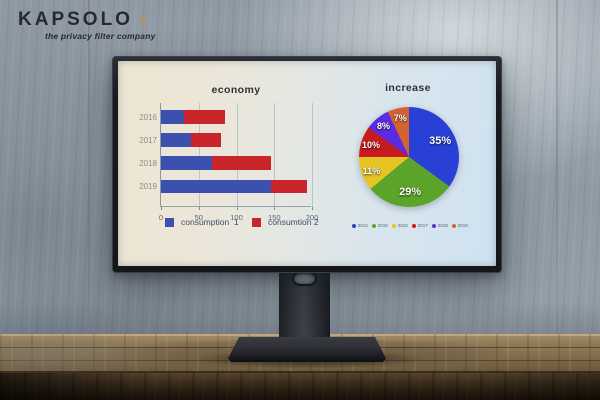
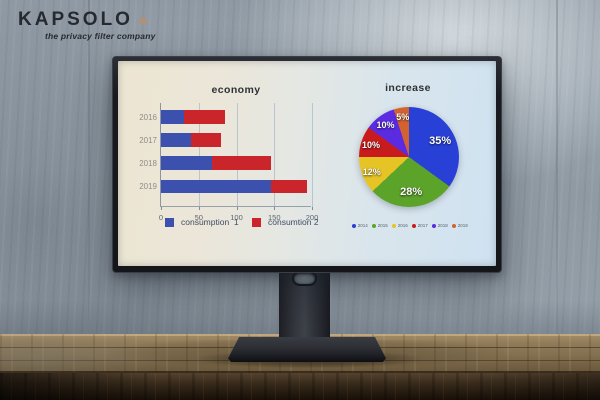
increase/2015: 29% -> 28%
increase/2016: 11% -> 12%
increase/2018: 8% -> 10%
increase/2019: 7% -> 5%
